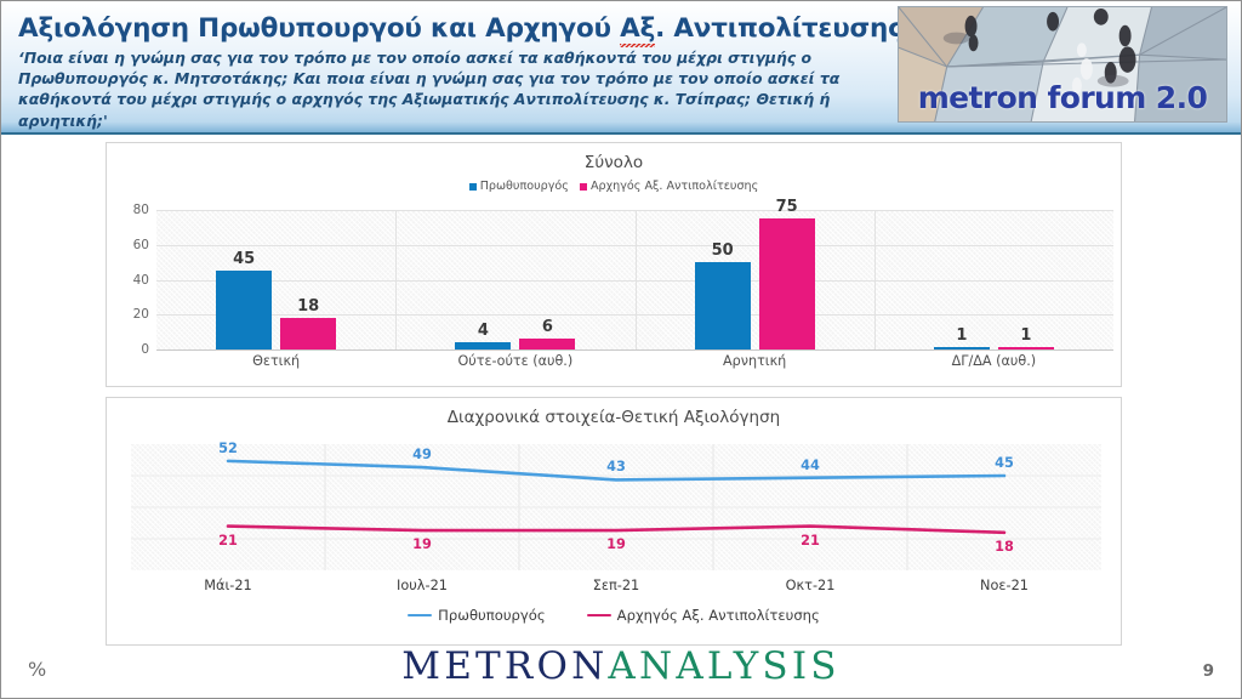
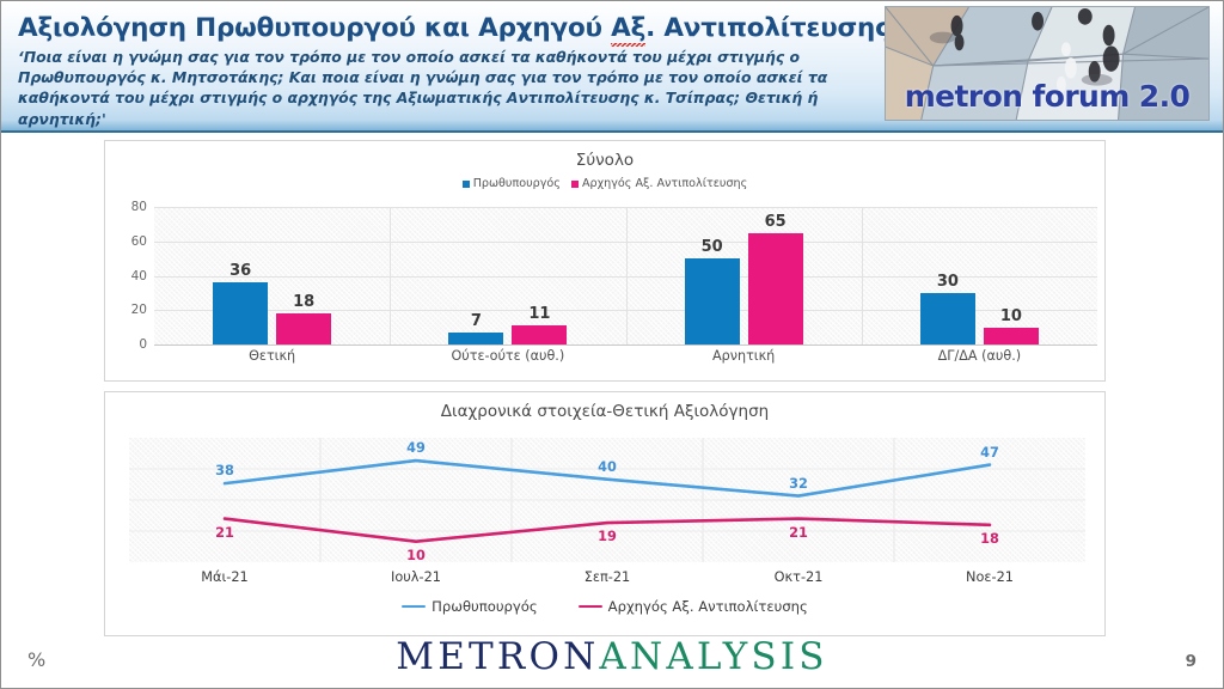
Σύνολο/Πρωθυπουργός/Θετική: 45 -> 36
Σύνολο/Πρωθυπουργός/Ούτε-ούτε (αυθ.): 4 -> 7
Σύνολο/Αρχηγός Αξ. Αντιπολίτευσης/Ούτε-ούτε (αυθ.): 6 -> 11
Σύνολο/Αρχηγός Αξ. Αντιπολίτευσης/Αρνητική: 75 -> 65
Σύνολο/Πρωθυπουργός/ΔΓ/ΔΑ (αυθ.): 1 -> 30
Σύνολο/Αρχηγός Αξ. Αντιπολίτευσης/ΔΓ/ΔΑ (αυθ.): 1 -> 10
Διαχρονικά στοιχεία-Θετική Αξιολόγηση/Πρωθυπουργός/Μάι-21: 52 -> 38
Διαχρονικά στοιχεία-Θετική Αξιολόγηση/Αρχηγός Αξ. Αντιπολίτευσης/Ιουλ-21: 19 -> 10
Διαχρονικά στοιχεία-Θετική Αξιολόγηση/Πρωθυπουργός/Σεπ-21: 43 -> 40
Διαχρονικά στοιχεία-Θετική Αξιολόγηση/Πρωθυπουργός/Οκτ-21: 44 -> 32
Διαχρονικά στοιχεία-Θετική Αξιολόγηση/Πρωθυπουργός/Νοε-21: 45 -> 47
